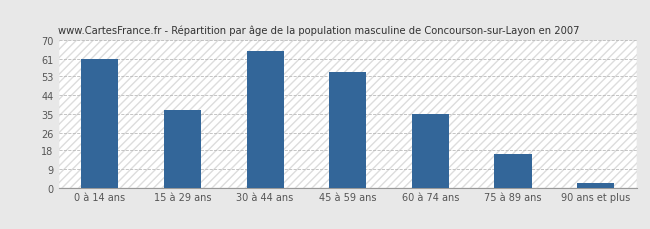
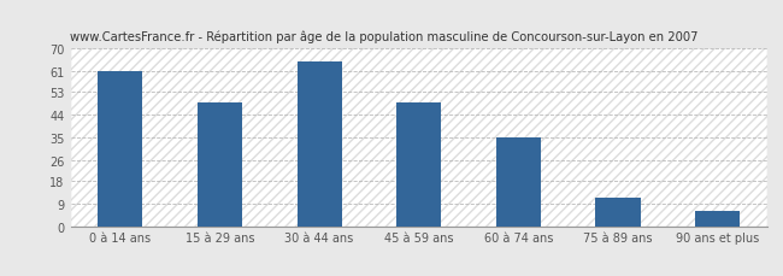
15 à 29 ans: 37 -> 49
45 à 59 ans: 55 -> 49
75 à 89 ans: 16 -> 11
90 ans et plus: 2 -> 6
